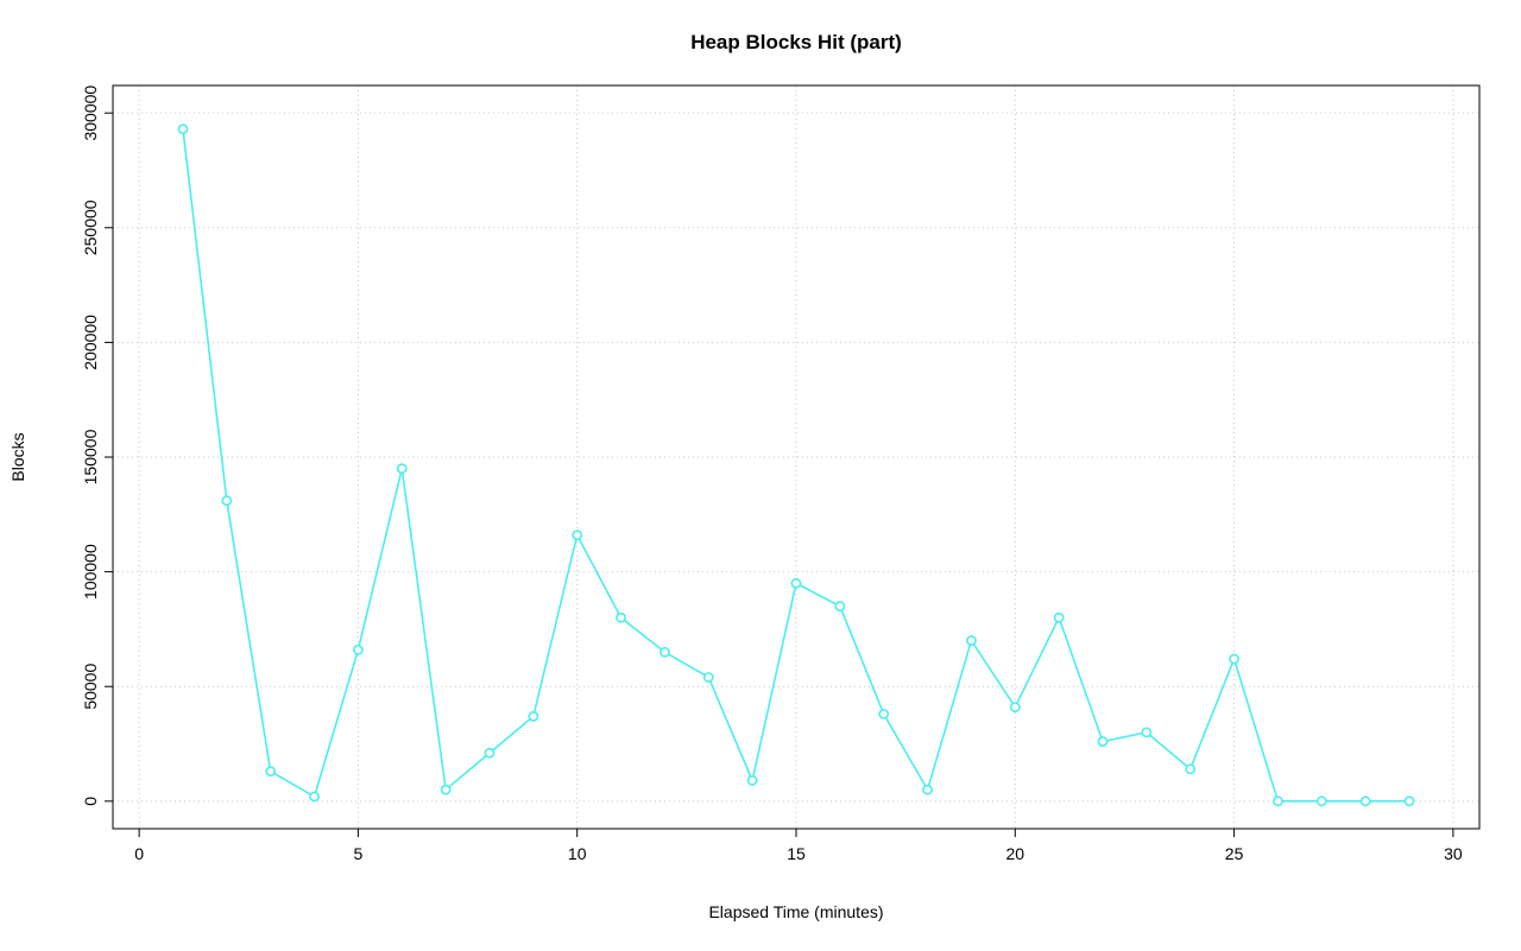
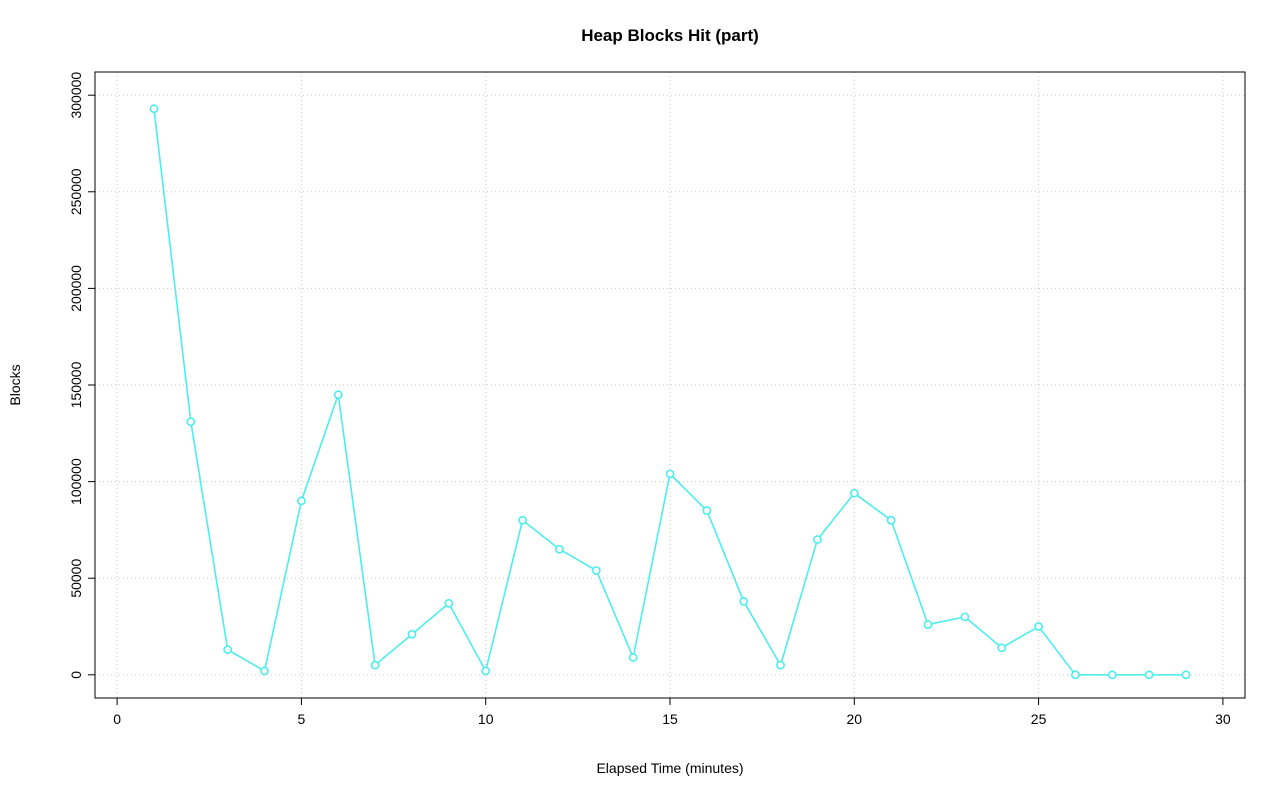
5: 66000 -> 90000
10: 116000 -> 2000
15: 95000 -> 104000
20: 41000 -> 94000
25: 62000 -> 25000
